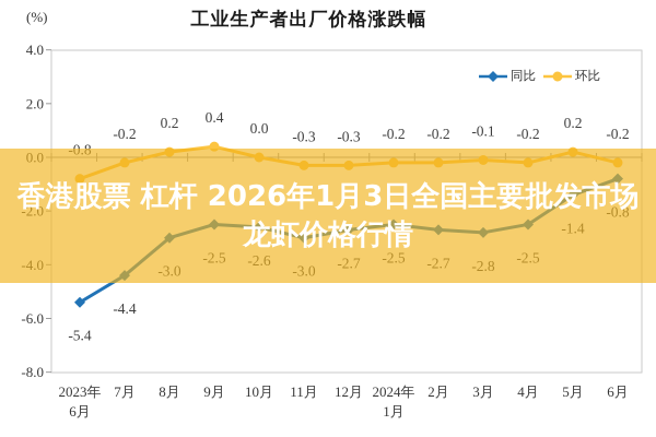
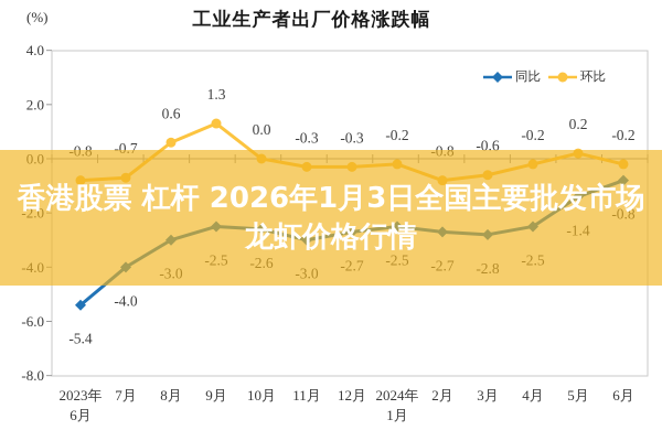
同比/7月: -4.4 -> -4.0
环比/7月: -0.2 -> -0.7
环比/8月: 0.2 -> 0.6
环比/9月: 0.4 -> 1.3
环比/2月: -0.2 -> -0.8
环比/3月: -0.1 -> -0.6
